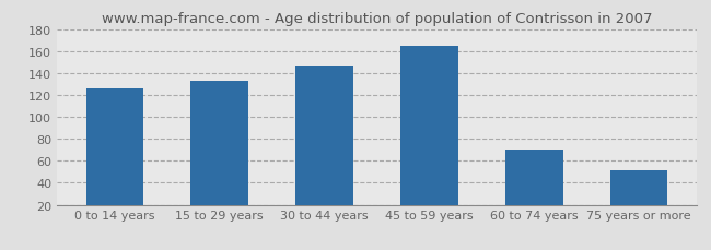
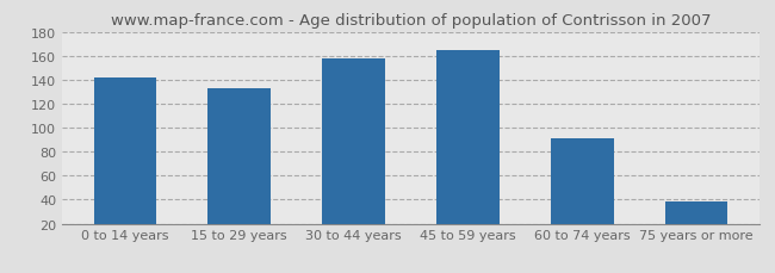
0 to 14 years: 126 -> 142
30 to 44 years: 147 -> 158
60 to 74 years: 70 -> 91
75 years or more: 51 -> 38
